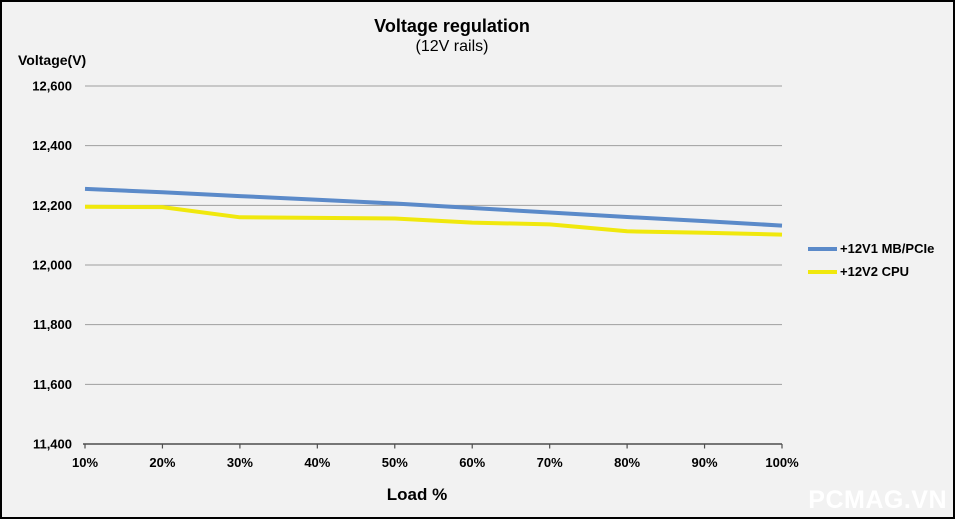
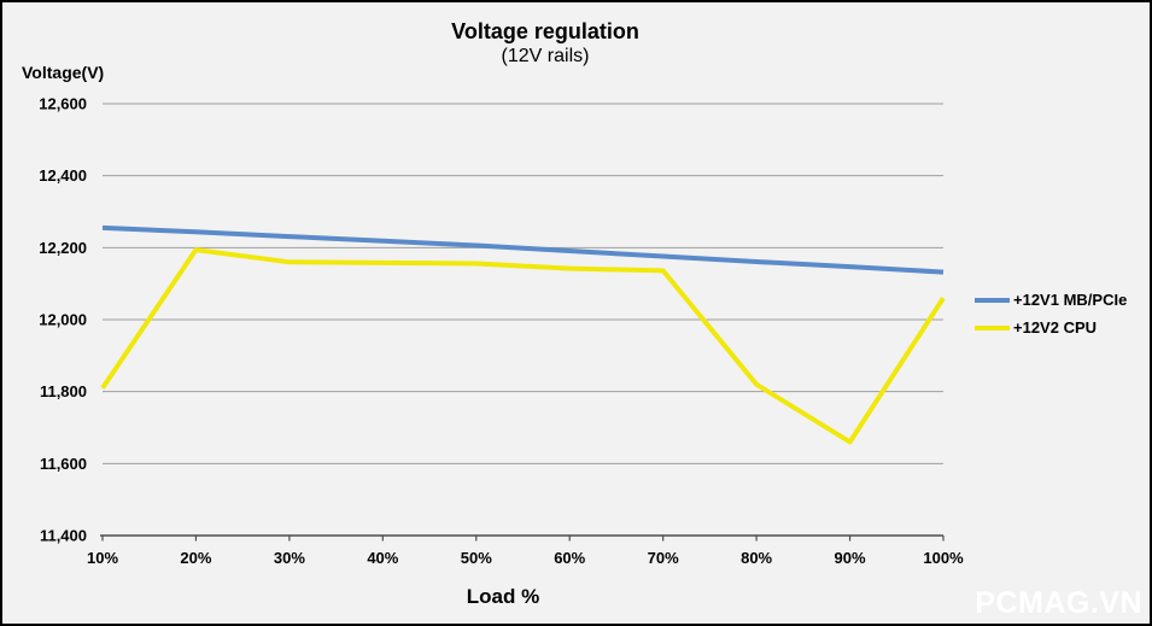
+12V2 CPU/10%: 12200 -> 11810
+12V2 CPU/80%: 12110 -> 11820
+12V2 CPU/90%: 12110 -> 11660
+12V2 CPU/100%: 12100 -> 12060
